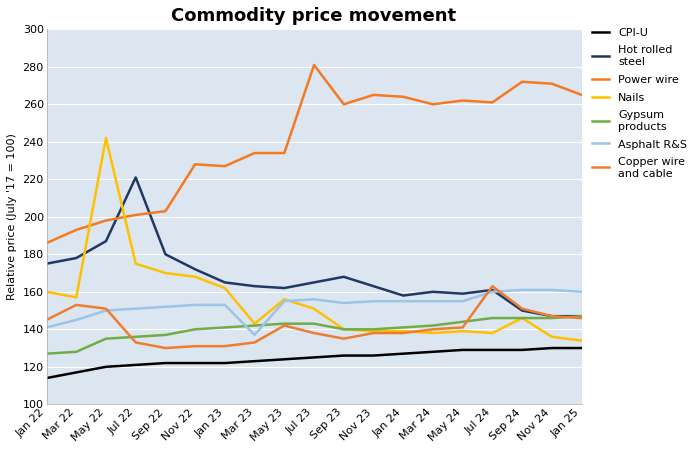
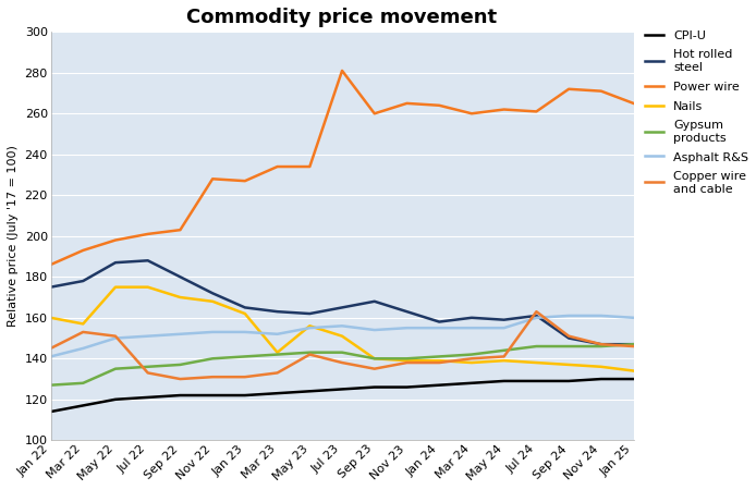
Nails/May 22: 242 -> 175
Hot rolled steel/Jul 22: 221 -> 188
Asphalt R&S/Mar 23: 137 -> 152
Nails/Sep 24: 146 -> 137
